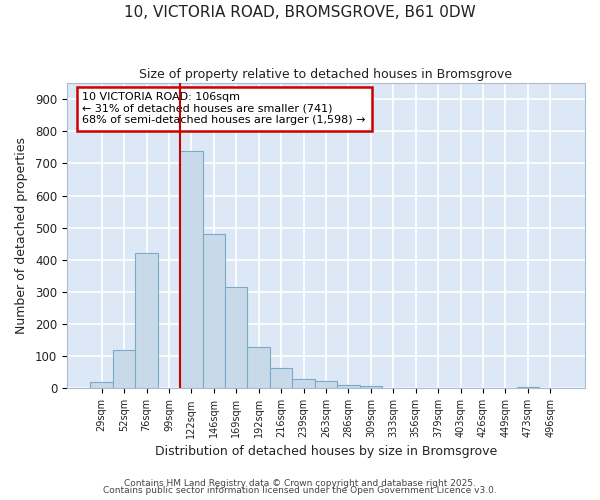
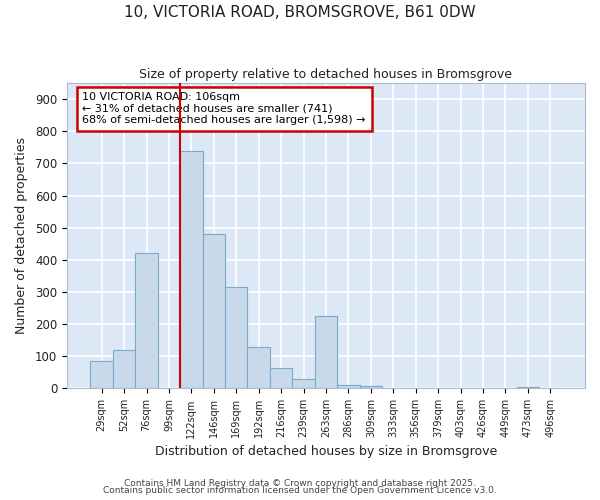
29sqm: 20 -> 85
263sqm: 22 -> 225
